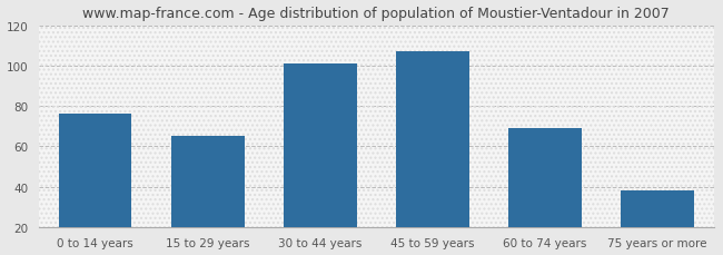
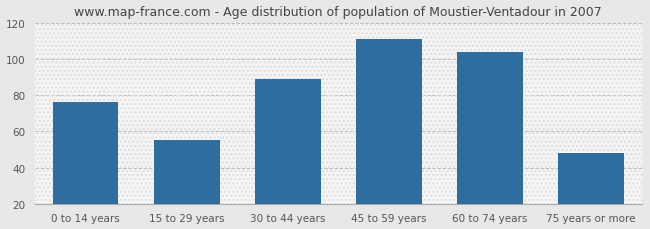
15 to 29 years: 65 -> 55
30 to 44 years: 101 -> 89
45 to 59 years: 107 -> 111
60 to 74 years: 69 -> 104
75 years or more: 38 -> 48
